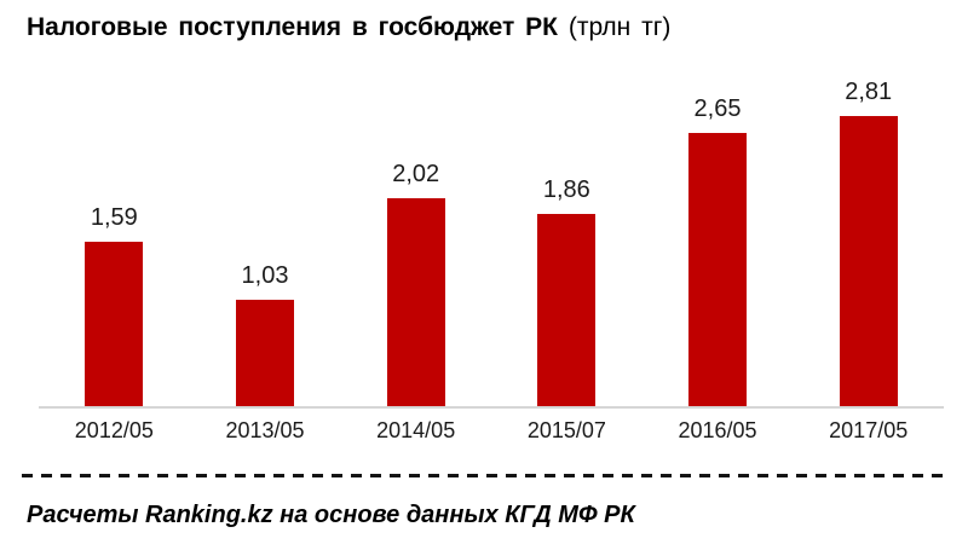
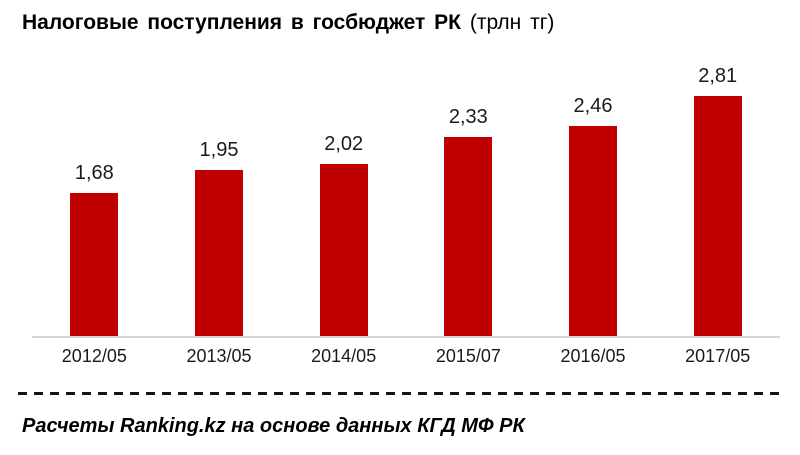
2012/05: 1,59 -> 1,68
2013/05: 1,03 -> 1,95
2015/07: 1,86 -> 2,33
2016/05: 2,65 -> 2,46
